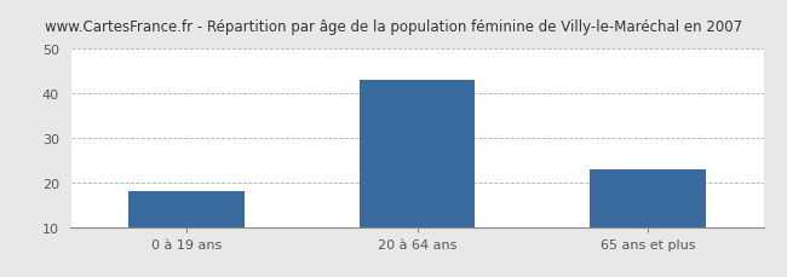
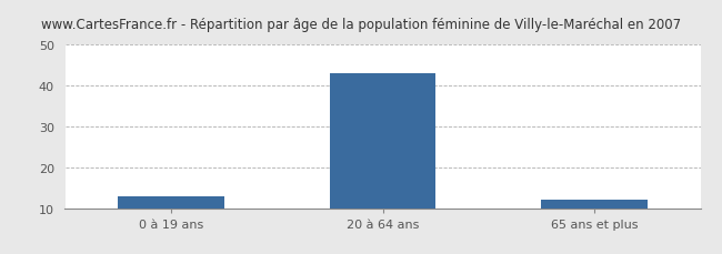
0 à 19 ans: 18 -> 13
65 ans et plus: 23 -> 12
